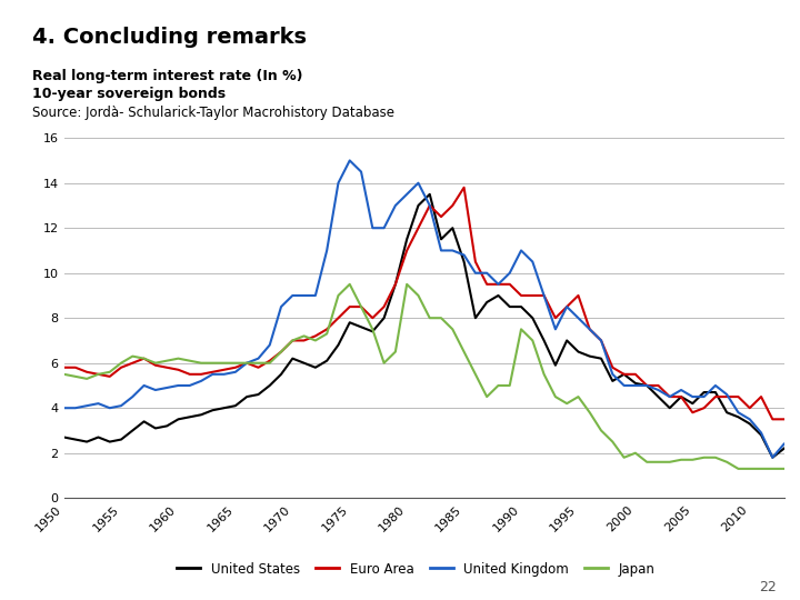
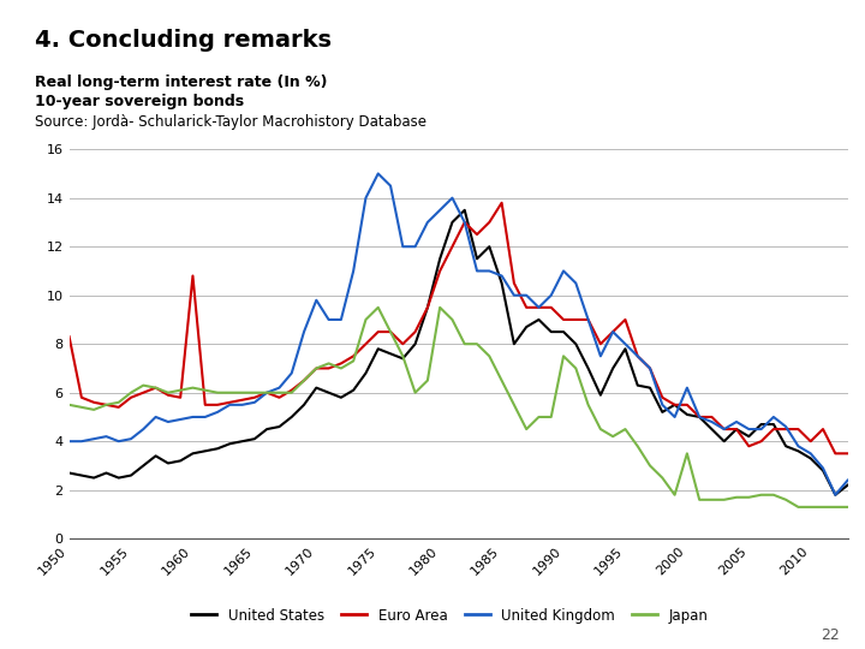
Euro Area/1950: 5.8 -> 8.3
Euro Area/1960: 5.7 -> 10.8
United Kingdom/1970: 9.0 -> 9.8
United States/1995: 6.5 -> 7.8
United Kingdom/2000: 5.0 -> 6.2
Japan/2000: 2.0 -> 3.5
